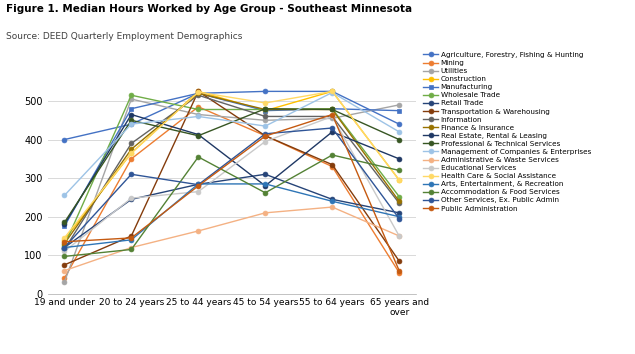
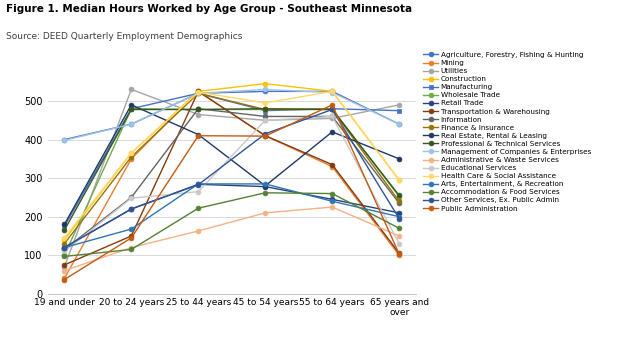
Utilities/19 and under: 30 -> 70
Wholesale Trade/19 and under: 125 -> 100
Professional & Technical Services/19 and under: 185 -> 165
Management of Companies & Enterprises/19 and under: 255 -> 398
Public Administration/19 and under: 135 -> 37
Utilities/20 to 24 years: 505 -> 530
Wholesale Trade/20 to 24 years: 515 -> 480
Retail Trade/20 to 24 years: 245 -> 220
Information/20 to 24 years: 390 -> 250
Finance & Insurance/20 to 24 years: 375 -> 355
Real Estate, Rental & Leasing/20 to 24 years: 465 -> 490
Professional & Technical Services/20 to 24 years: 450 -> 478
Arts, Entertainment, & Recreation/20 to 24 years: 140 -> 168
Other Services, Ex. Public Admin/20 to 24 years: 310 -> 220
Mining/25 to 44 years: 485 -> 525
Information/25 to 44 years: 515 -> 480
Professional & Technical Services/25 to 44 years: 410 -> 478
Management of Companies & Enterprises/25 to 44 years: 460 -> 520
Accommodation & Food Services/25 to 44 years: 355 -> 222
Public Administration/25 to 44 years: 280 -> 410
Construction/45 to 54 years: 475 -> 545
Retail Trade/45 to 54 years: 310 -> 278
Management of Companies & Enterprises/45 to 54 years: 435 -> 530
Educational Services/45 to 54 years: 395 -> 450
Accommodation & Food Services/55 to 64 years: 360 -> 260
Other Services, Ex. Public Admin/55 to 64 years: 430 -> 478
Public Administration/55 to 64 years: 465 -> 490
Mining/65 years and over: 55 -> 100
Transportation & Warehousing/65 years and over: 85 -> 105
Professional & Technical Services/65 years and over: 400 -> 255
Management of Companies & Enterprises/65 years and over: 420 -> 440
Educational Services/65 years and over: 150 -> 130
Accommodation & Food Services/65 years and over: 320 -> 170
Public Administration/65 years and over: 60 -> 103
